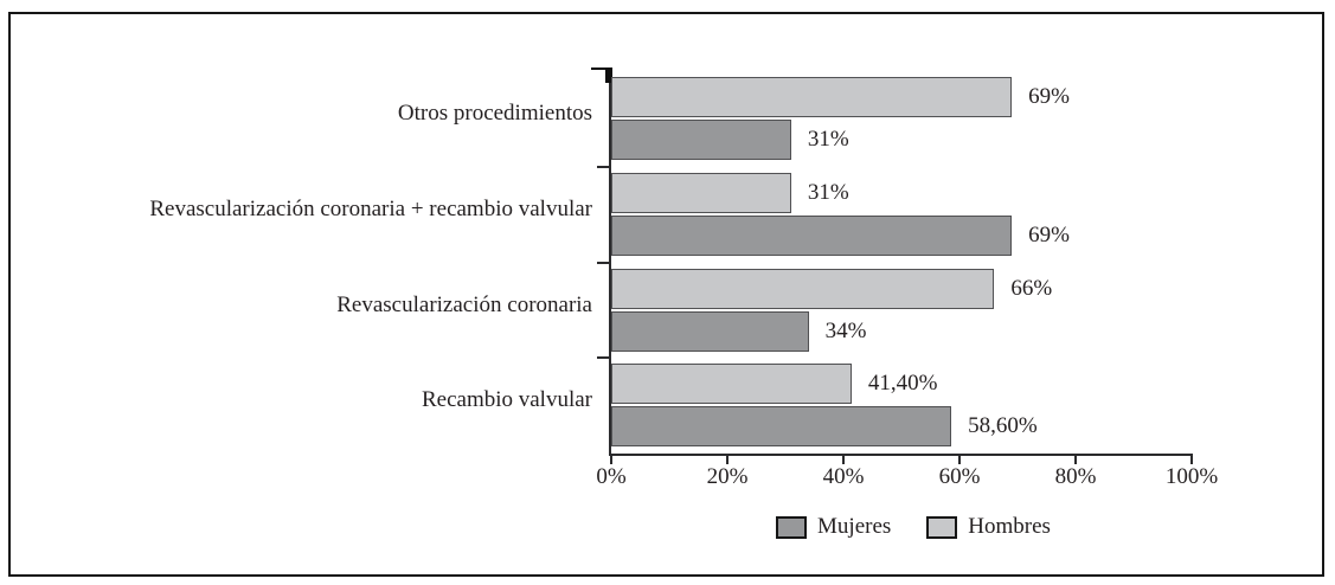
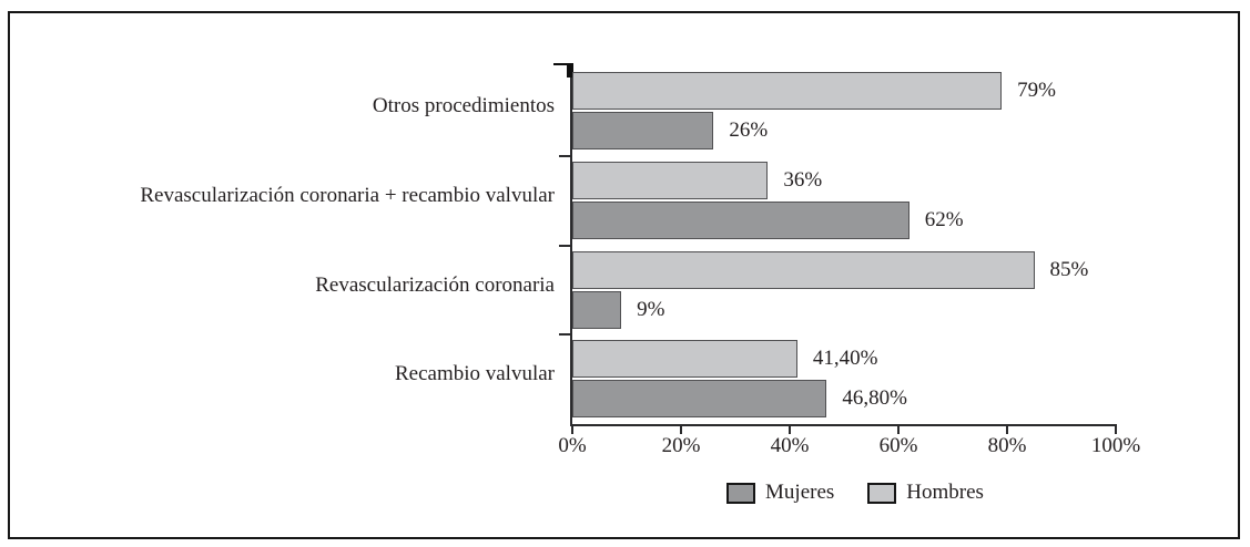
Hombres/Otros procedimientos: 69% -> 79%
Mujeres/Otros procedimientos: 31% -> 26%
Hombres/Revascularización coronaria + recambio valvular: 31% -> 36%
Mujeres/Revascularización coronaria + recambio valvular: 69% -> 62%
Hombres/Revascularización coronaria: 66% -> 85%
Mujeres/Revascularización coronaria: 34% -> 9%
Mujeres/Recambio valvular: 58,60% -> 46,80%
